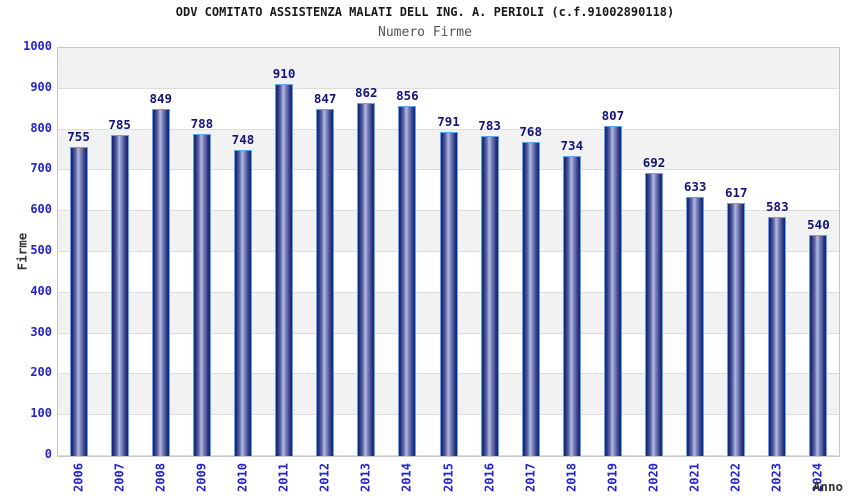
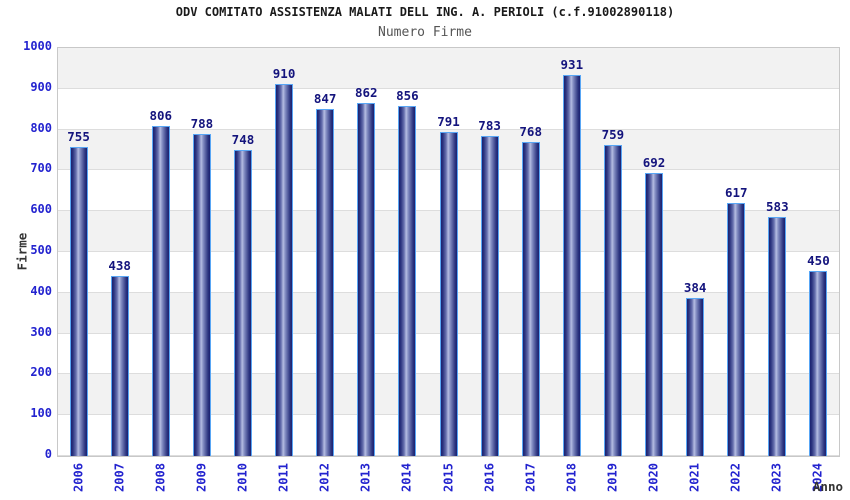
2007: 785 -> 438
2008: 849 -> 806
2018: 734 -> 931
2019: 807 -> 759
2021: 633 -> 384
2024: 540 -> 450
